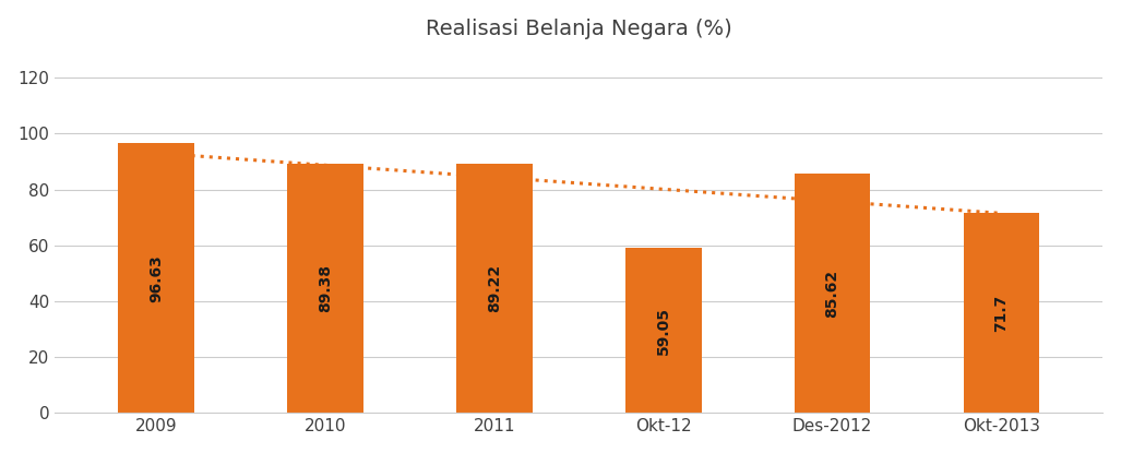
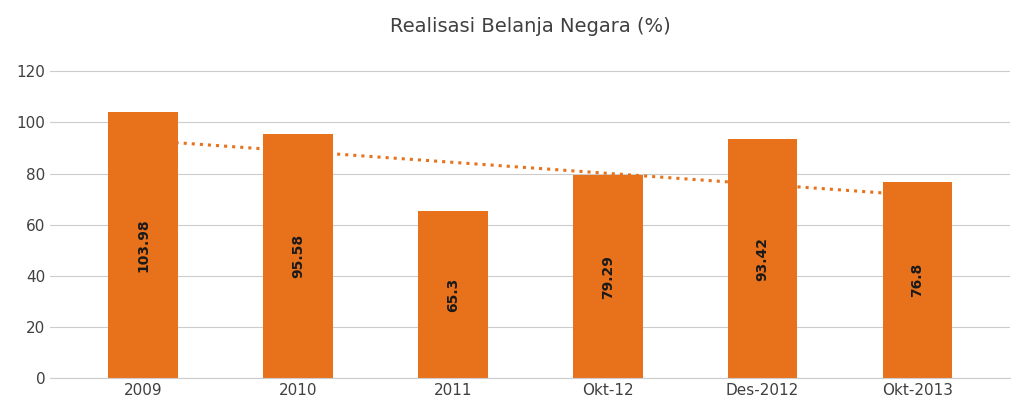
2009: 96.63 -> 103.98
2010: 89.38 -> 95.58
2011: 89.22 -> 65.3
Okt-12: 59.05 -> 79.29
Des-2012: 85.62 -> 93.42
Okt-2013: 71.7 -> 76.8
